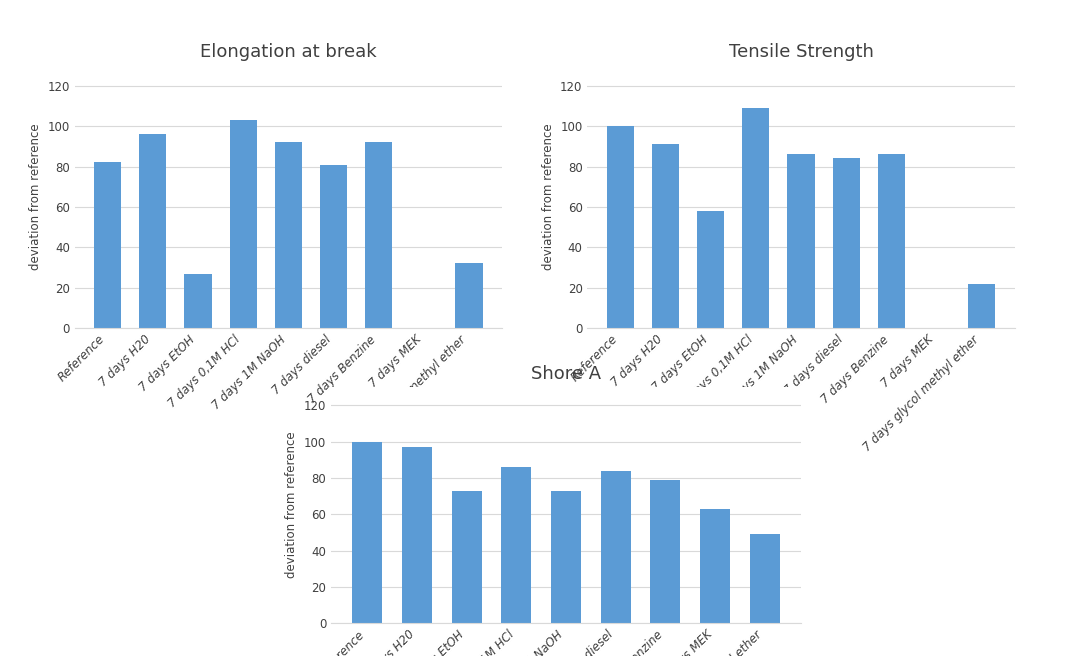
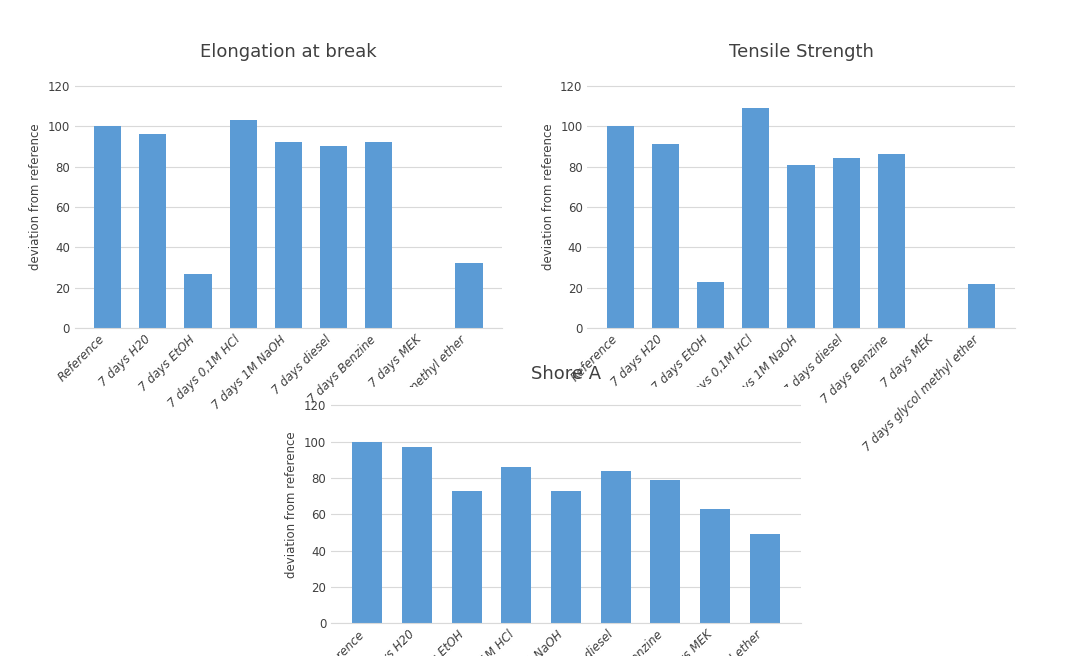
Elongation at break/Reference: 82 -> 100
Elongation at break/7 days diesel: 81 -> 90
Tensile Strength/7 days EtOH: 58 -> 23
Tensile Strength/7 days 1M NaOH: 86 -> 81
